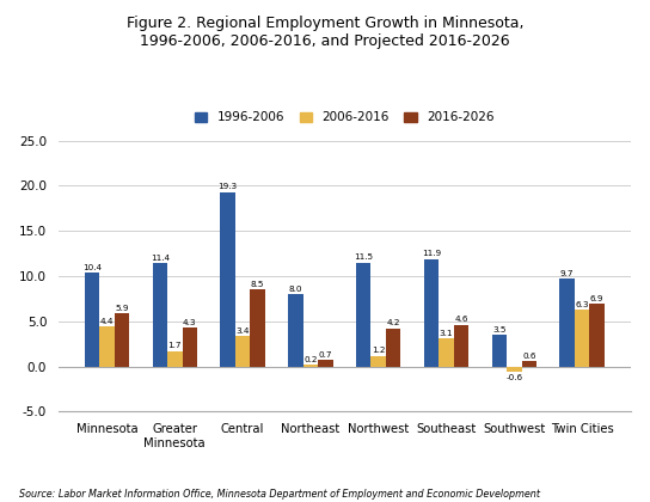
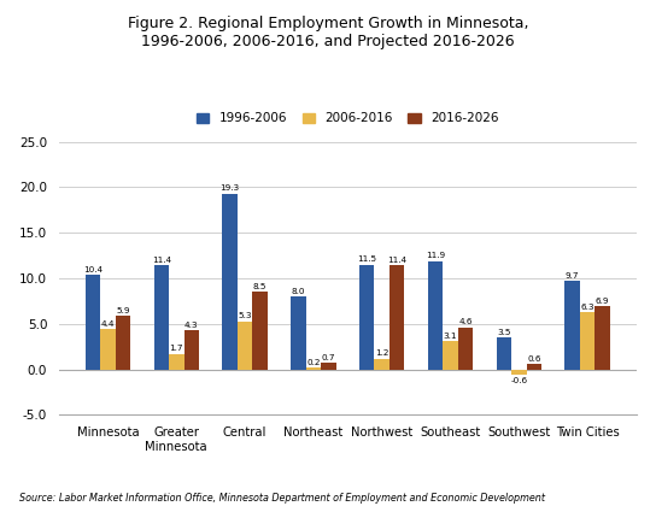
2006-2016/Central: 3.4 -> 5.3
2016-2026/Northwest: 4.2 -> 11.4
